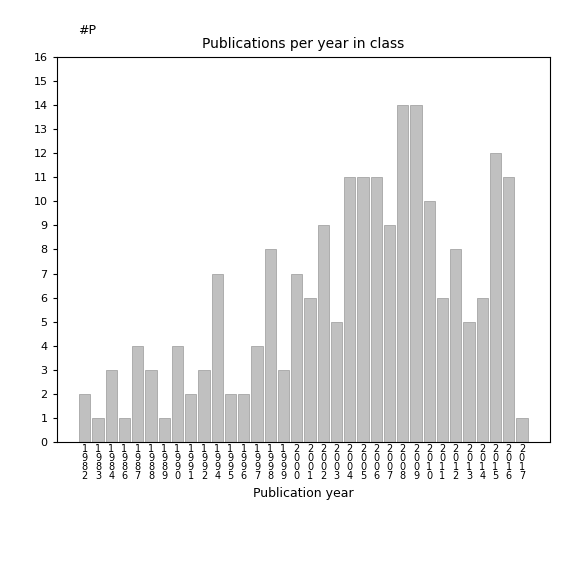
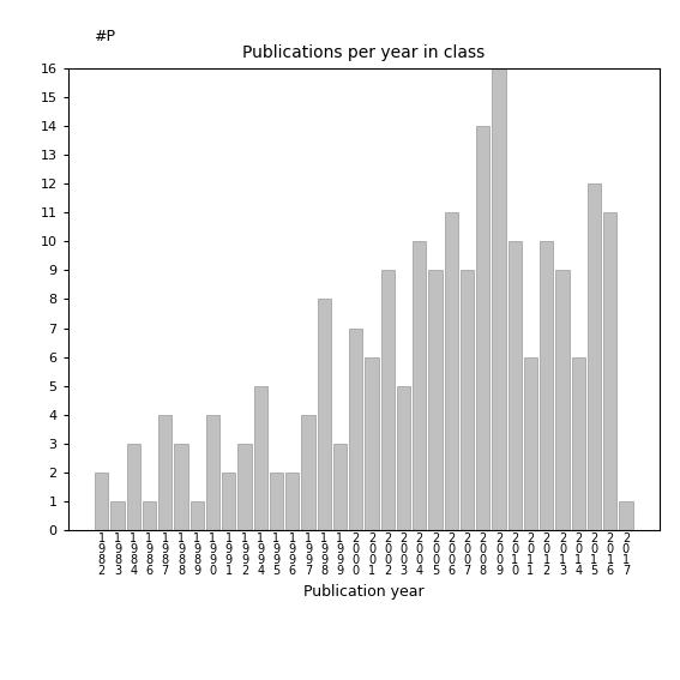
1 9 9 4: 7 -> 5
2 0 0 4: 11 -> 10
2 0 0 5: 11 -> 9
2 0 0 9: 14 -> 16
2 0 1 2: 8 -> 10
2 0 1 3: 5 -> 9
